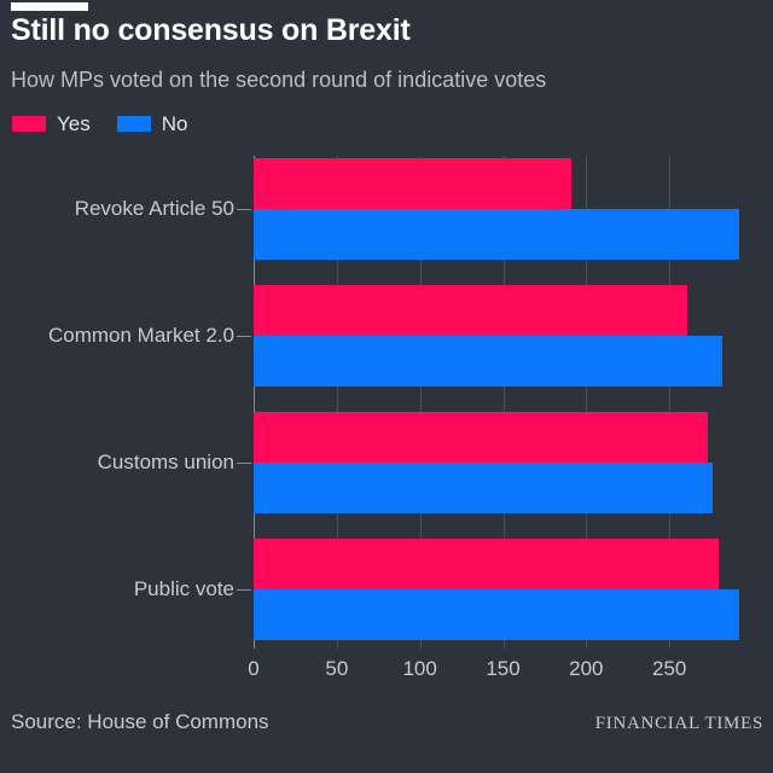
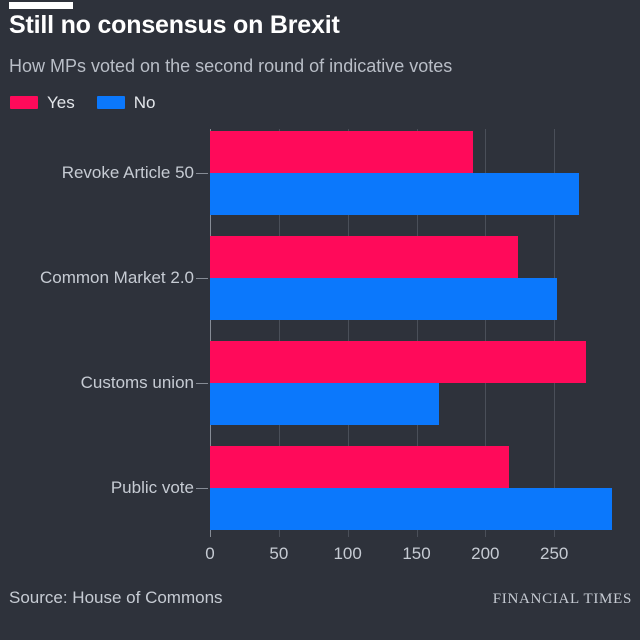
No/Revoke Article 50: 292 -> 268
Yes/Common Market 2.0: 261 -> 224
No/Common Market 2.0: 282 -> 252
No/Customs union: 276 -> 166
Yes/Public vote: 280 -> 217
